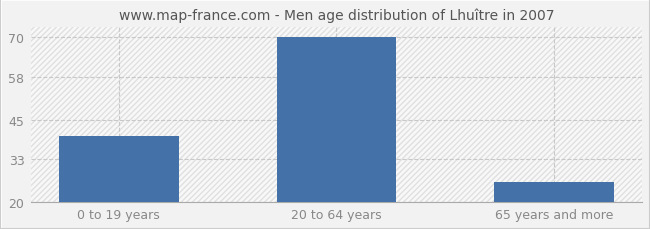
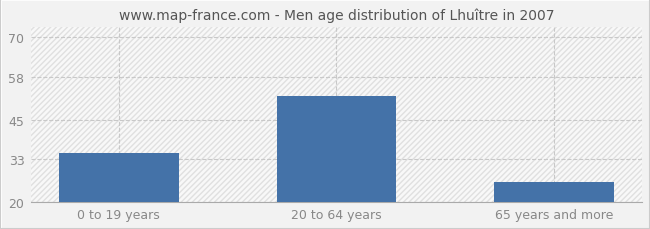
0 to 19 years: 40 -> 35
20 to 64 years: 70 -> 52
